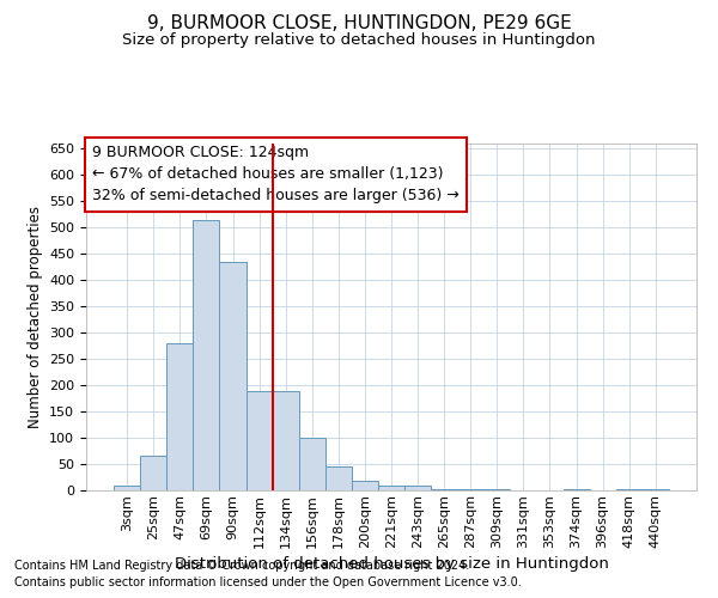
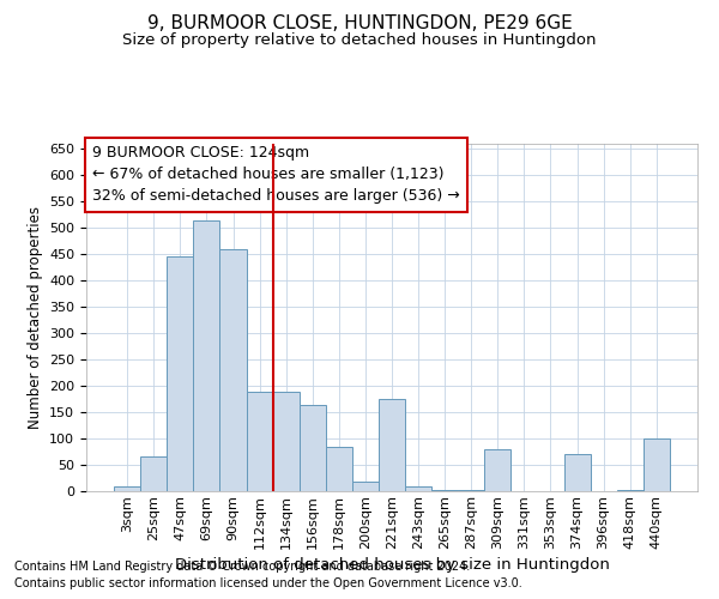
47sqm: 280 -> 445
90sqm: 435 -> 460
156sqm: 100 -> 165
178sqm: 45 -> 85
221sqm: 10 -> 175
309sqm: 2 -> 80
374sqm: 2 -> 70
440sqm: 2 -> 100
